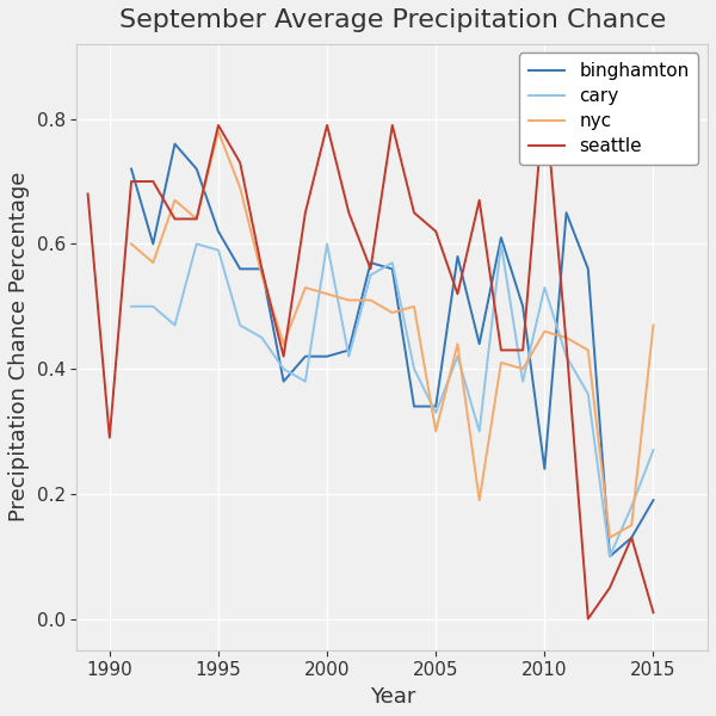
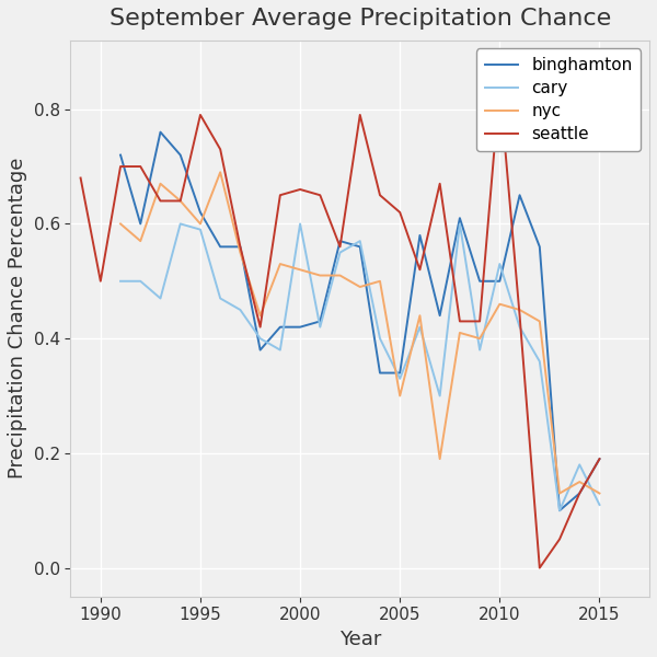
seattle/1990: 0.29 -> 0.50
nyc/1995: 0.78 -> 0.60
seattle/2000: 0.79 -> 0.66
binghamton/2010: 0.24 -> 0.50
cary/2015: 0.27 -> 0.11
nyc/2015: 0.47 -> 0.13
seattle/2015: 0.01 -> 0.19
